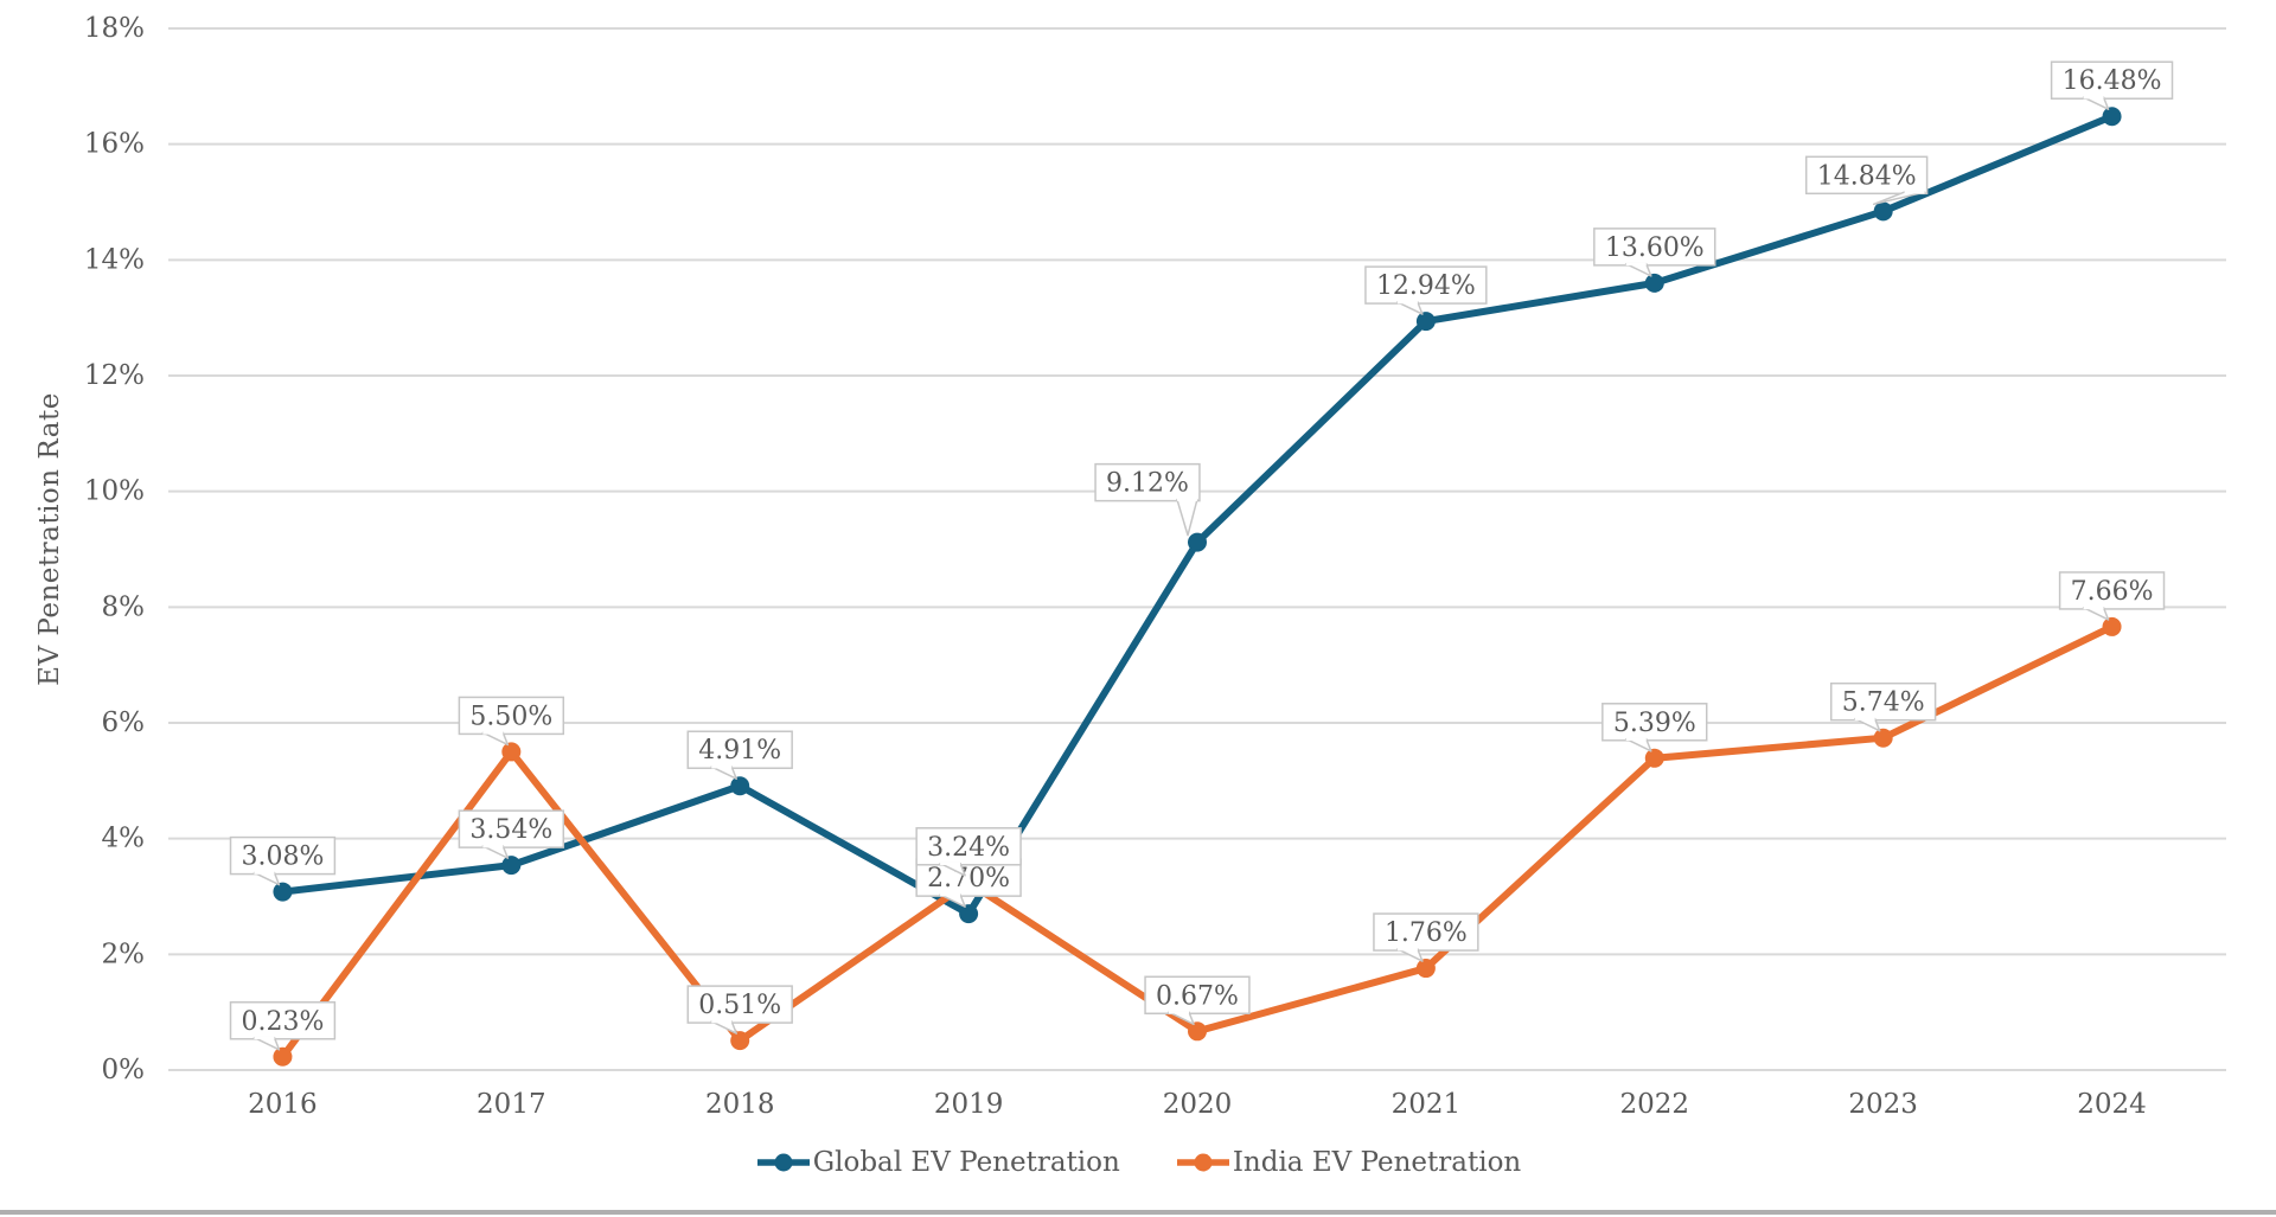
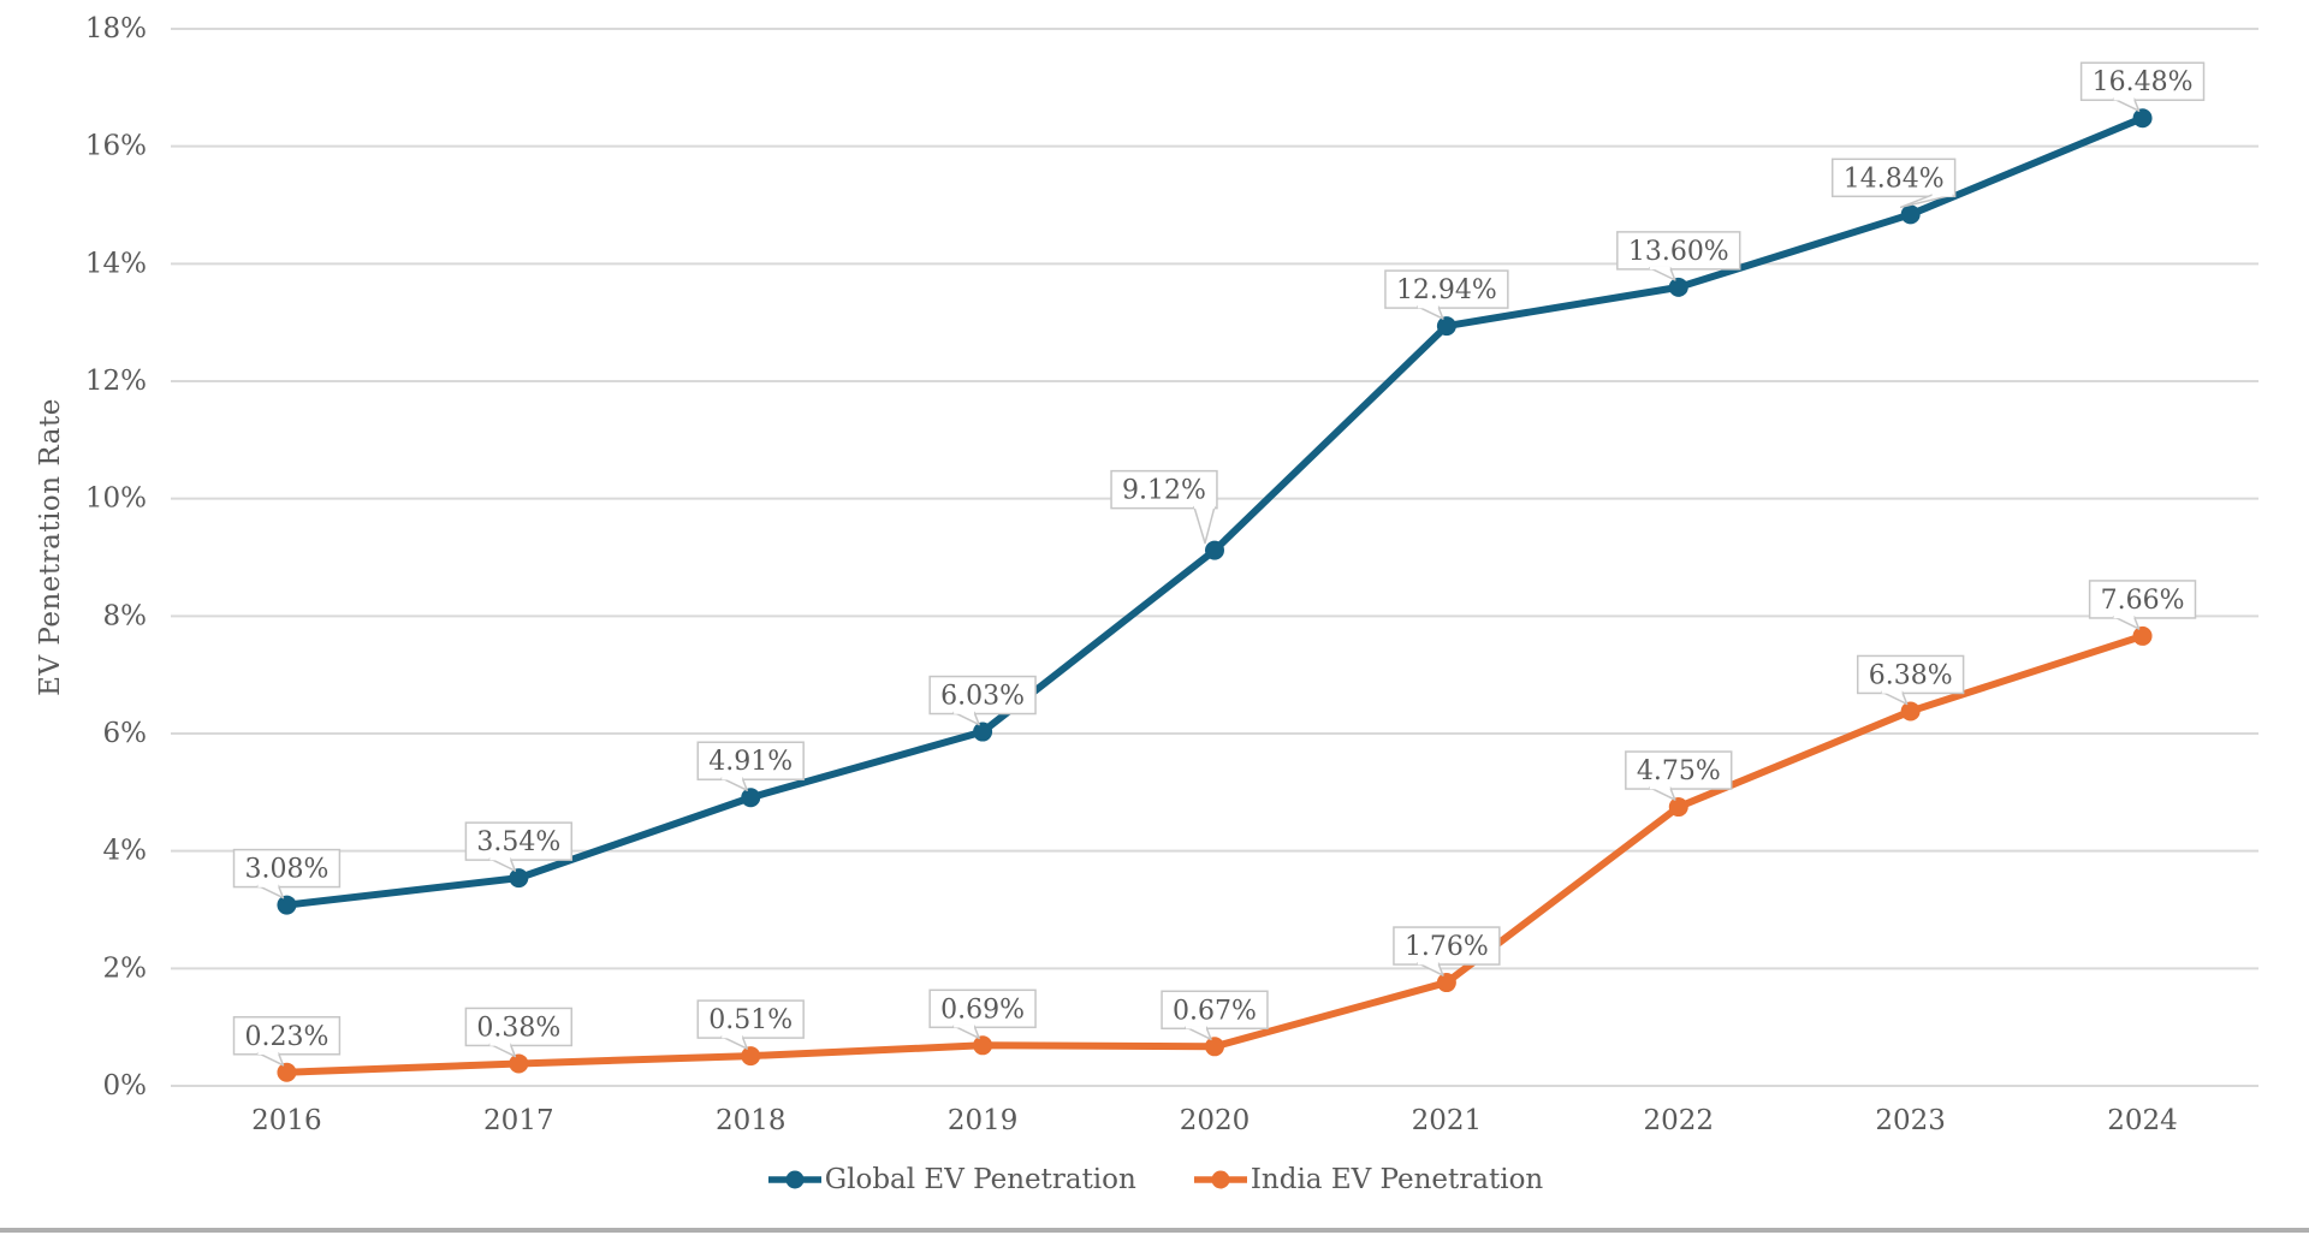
India EV Penetration/2017: 5.50% -> 0.38%
Global EV Penetration/2019: 2.70% -> 6.03%
India EV Penetration/2019: 3.24% -> 0.69%
India EV Penetration/2022: 5.39% -> 4.75%
India EV Penetration/2023: 5.74% -> 6.38%
